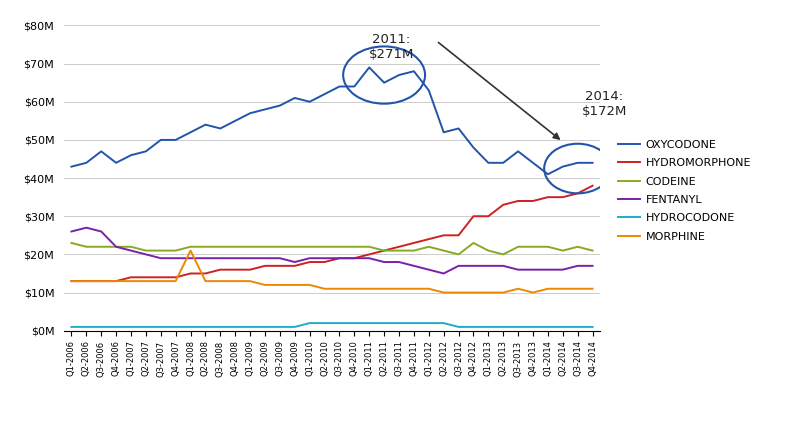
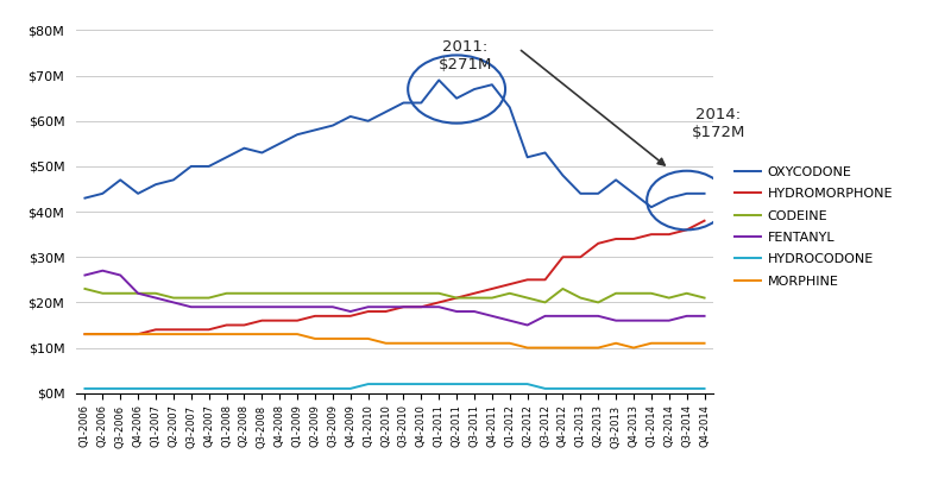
MORPHINE/Q1-2008: $21M -> $13M
